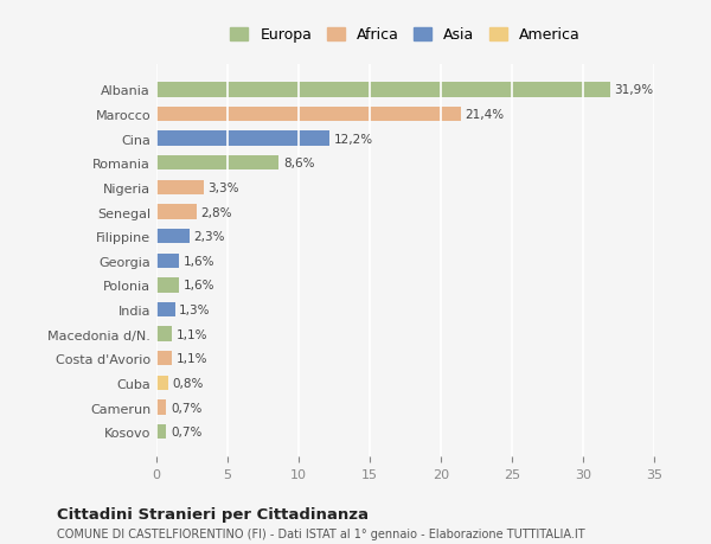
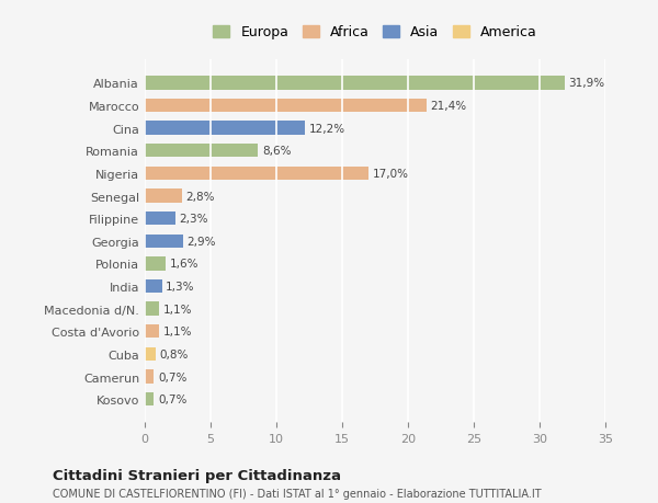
Nigeria: 3,3% -> 17,0%
Georgia: 1,6% -> 2,9%
